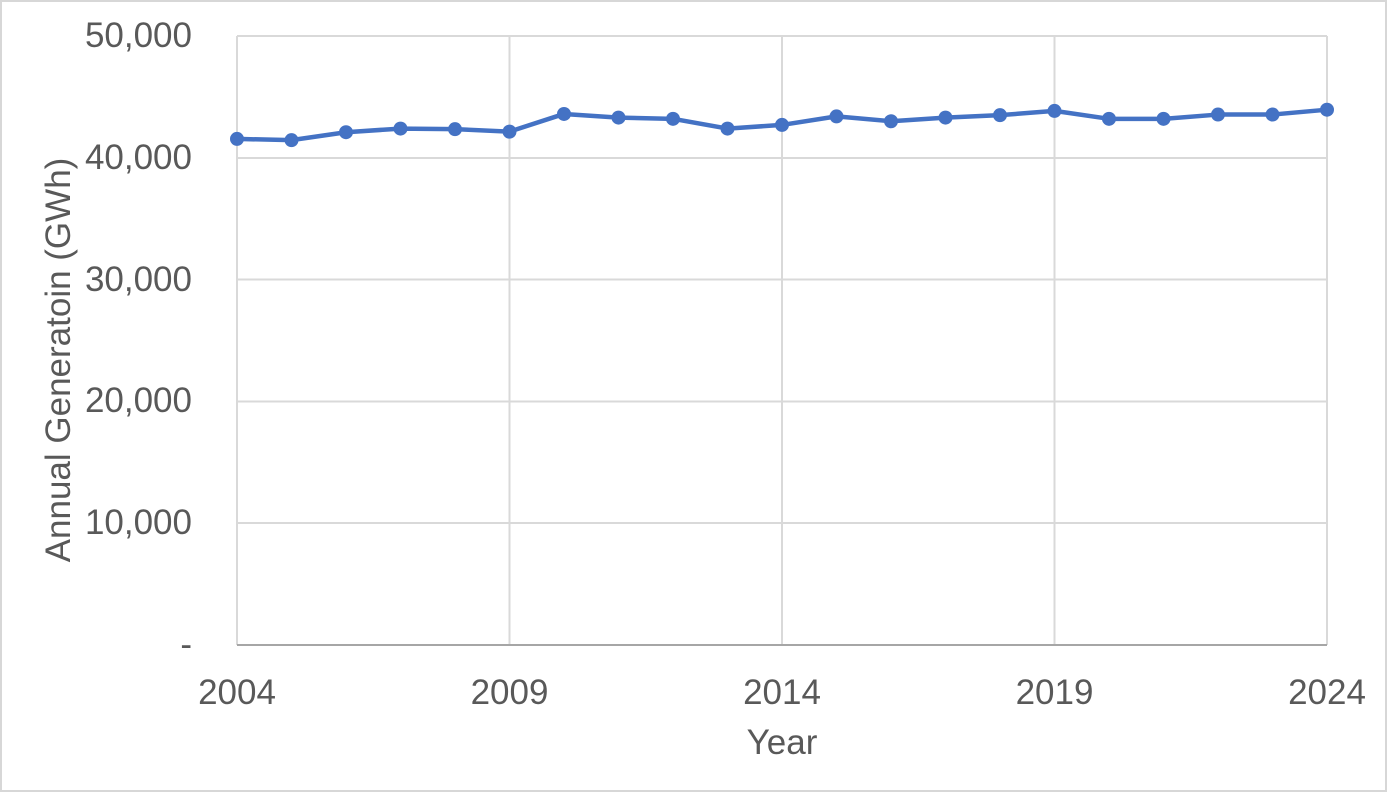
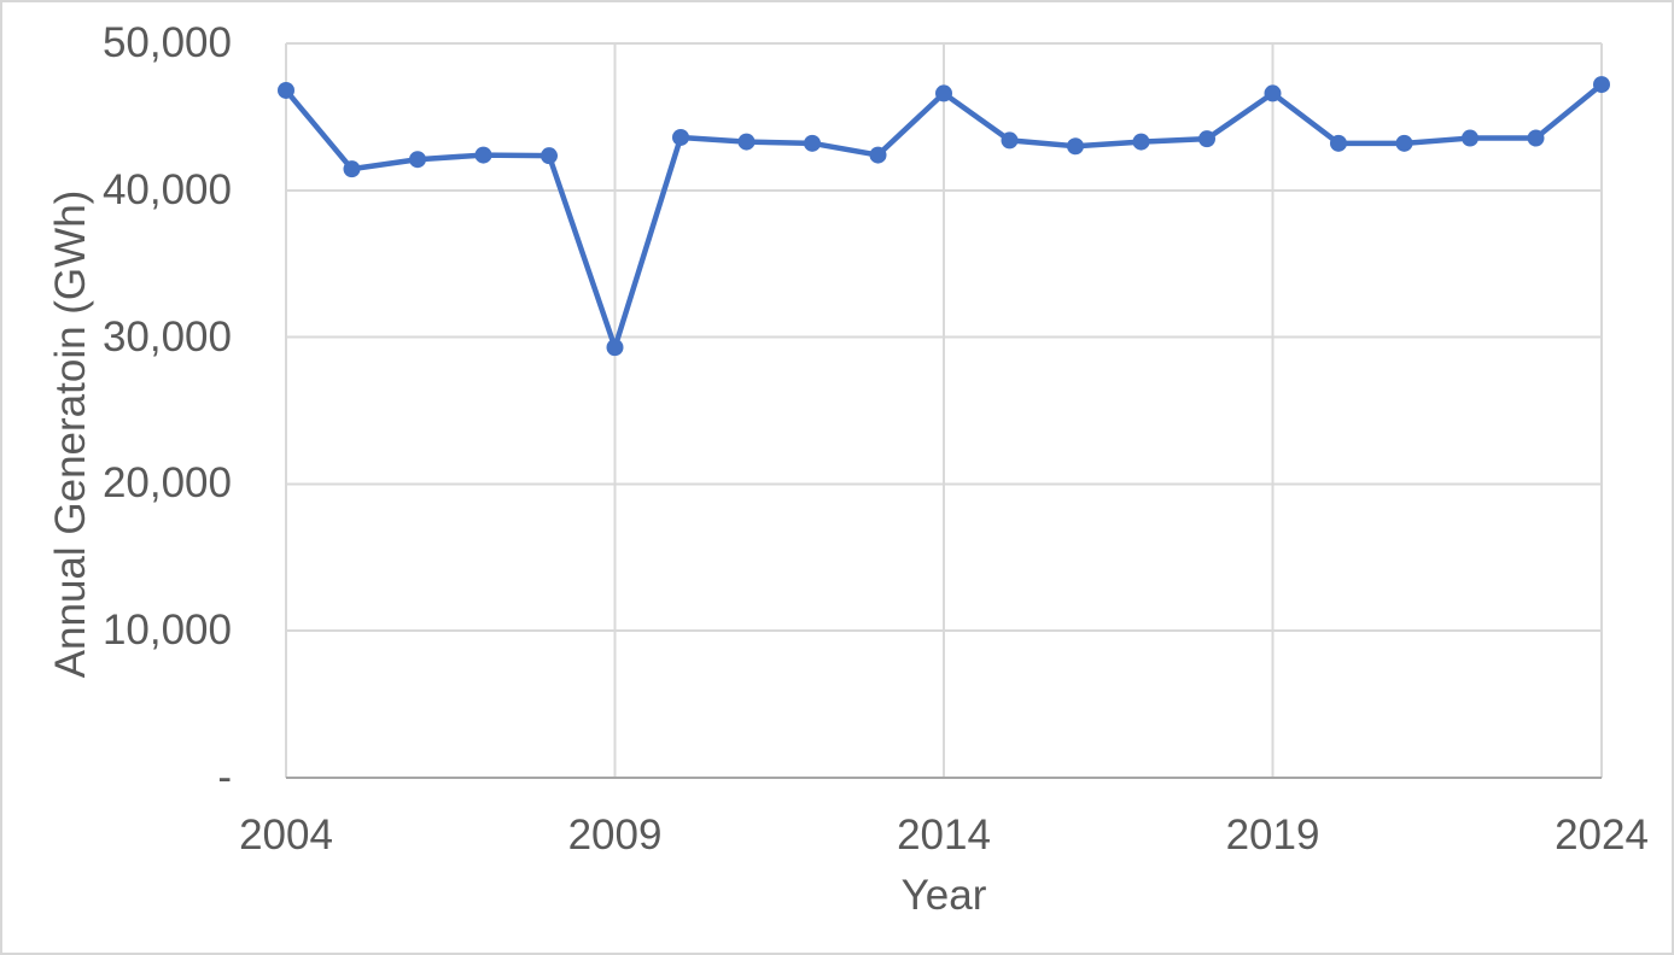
2004: 41600 -> 46800
2009: 42200 -> 29300
2014: 42700 -> 46600
2019: 43800 -> 46600
2024: 44000 -> 47200
